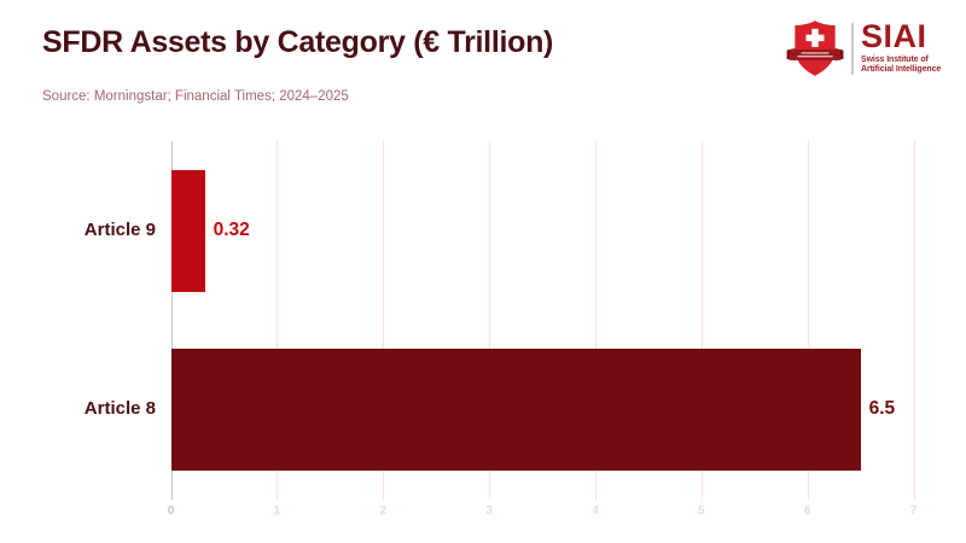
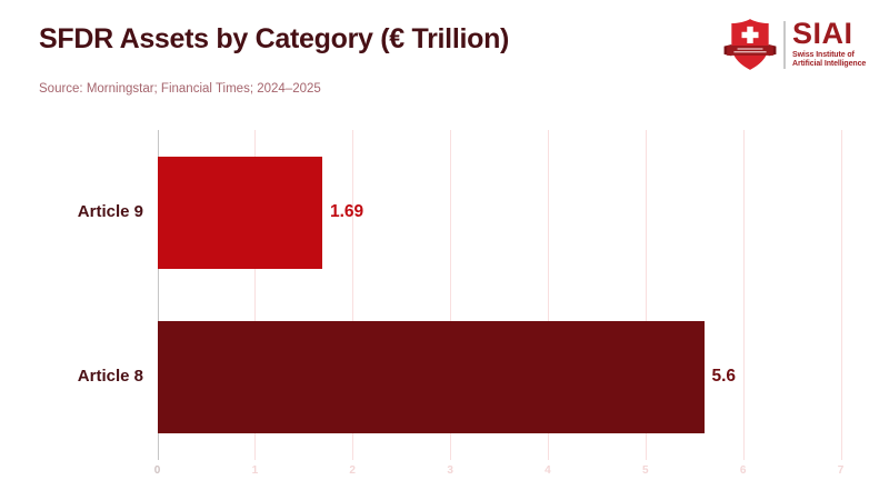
Article 9: 0.32 -> 1.69
Article 8: 6.5 -> 5.6
